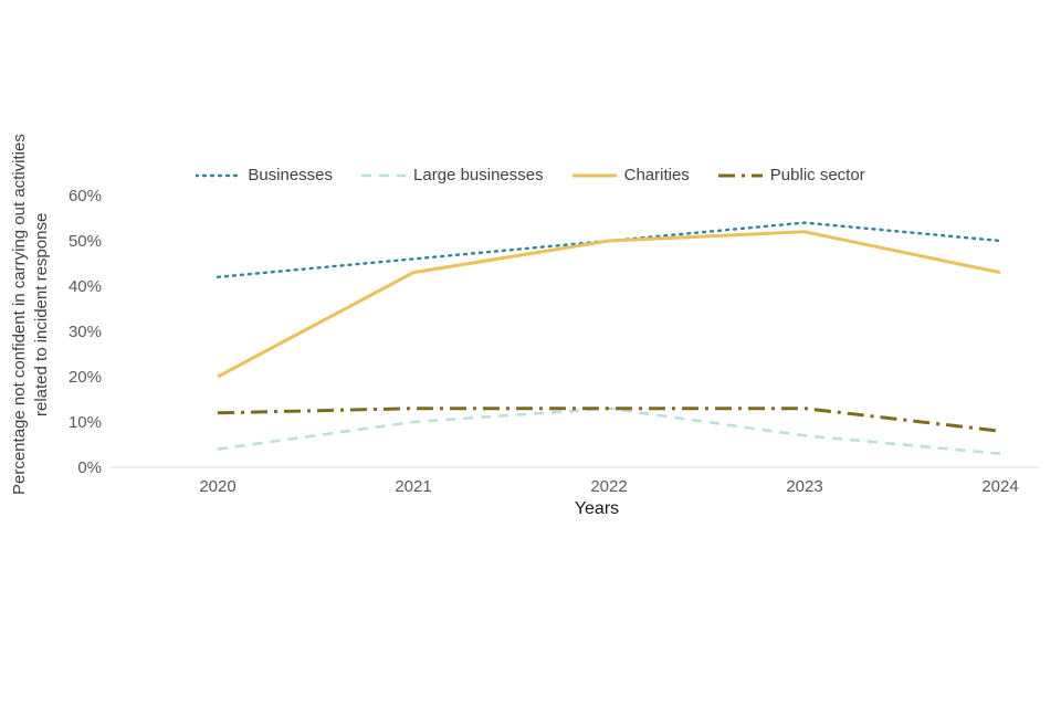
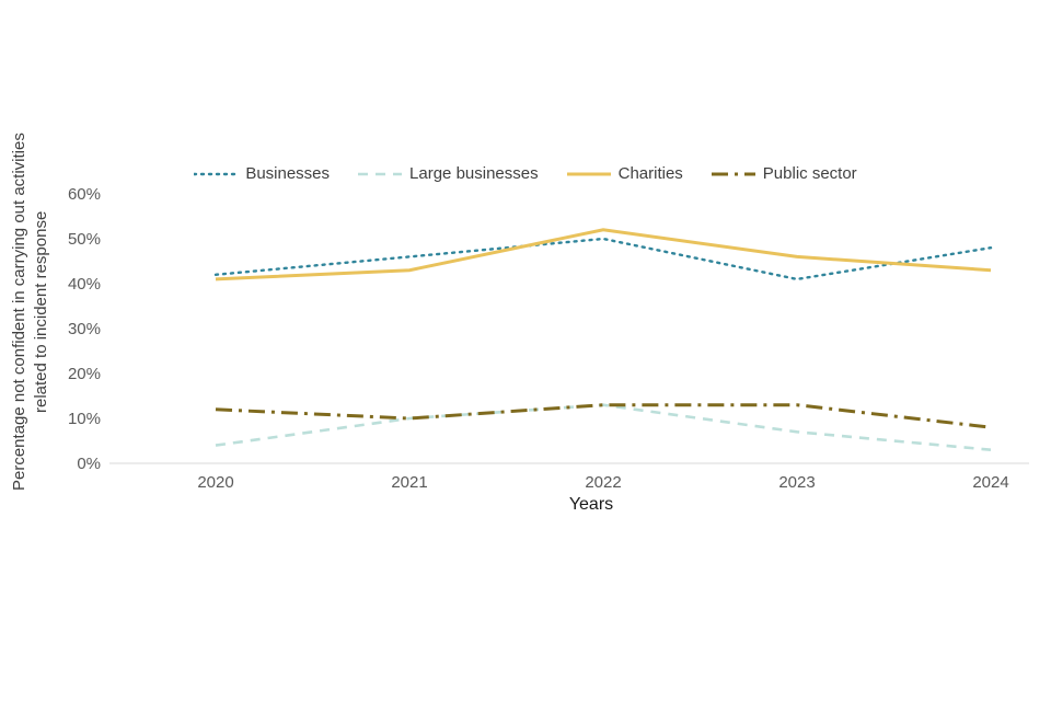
Charities/2020: 20% -> 41%
Public sector/2021: 13% -> 10%
Charities/2022: 50% -> 52%
Businesses/2023: 54% -> 41%
Charities/2023: 52% -> 46%
Businesses/2024: 50% -> 48%
